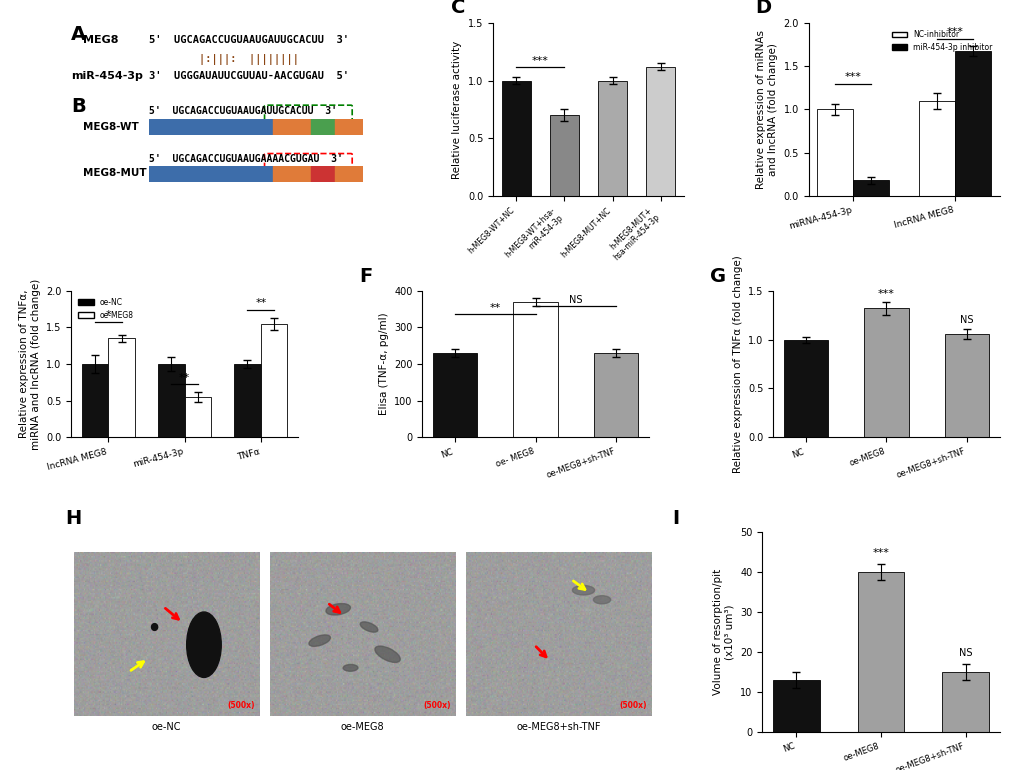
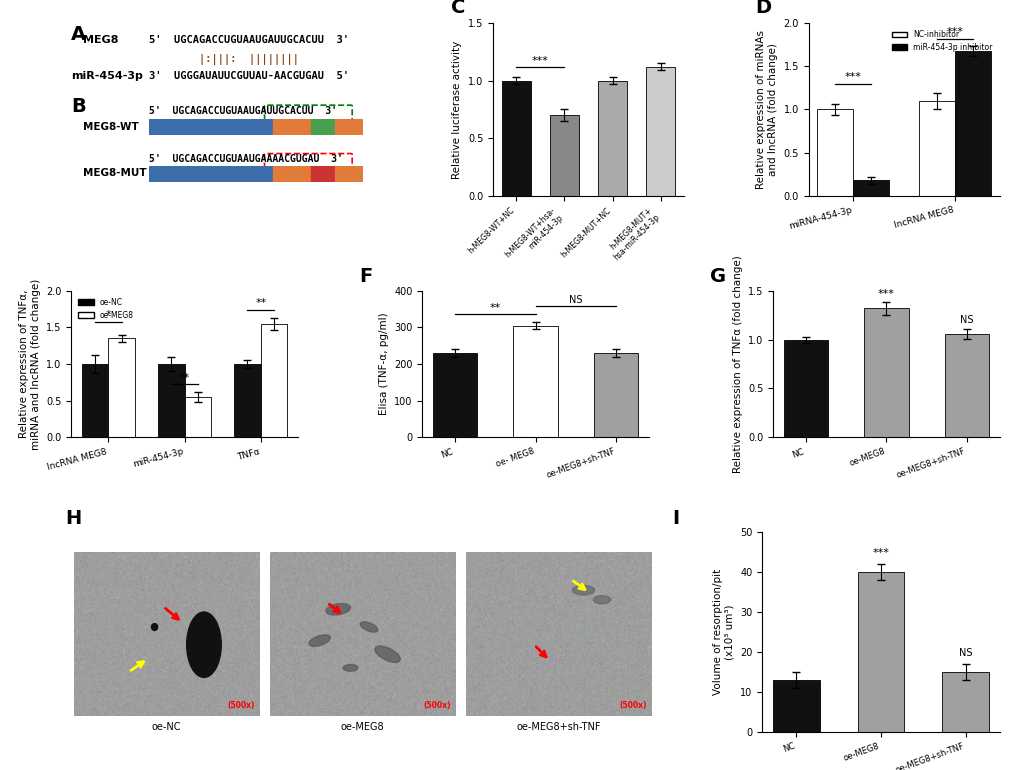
oe- MEG8: 370 -> 305
